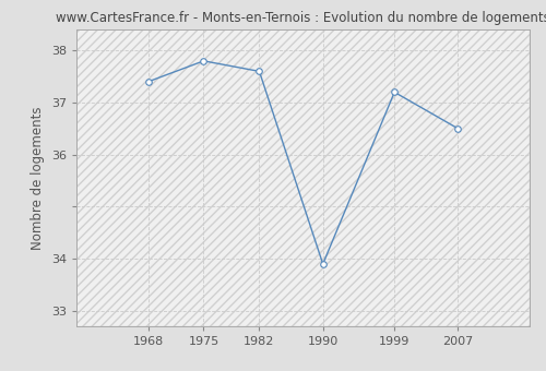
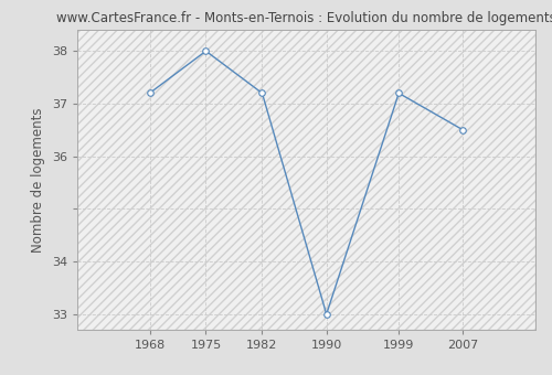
1968: 37.4 -> 37.2
1975: 37.8 -> 38.0
1982: 37.6 -> 37.2
1990: 33.9 -> 33.0
